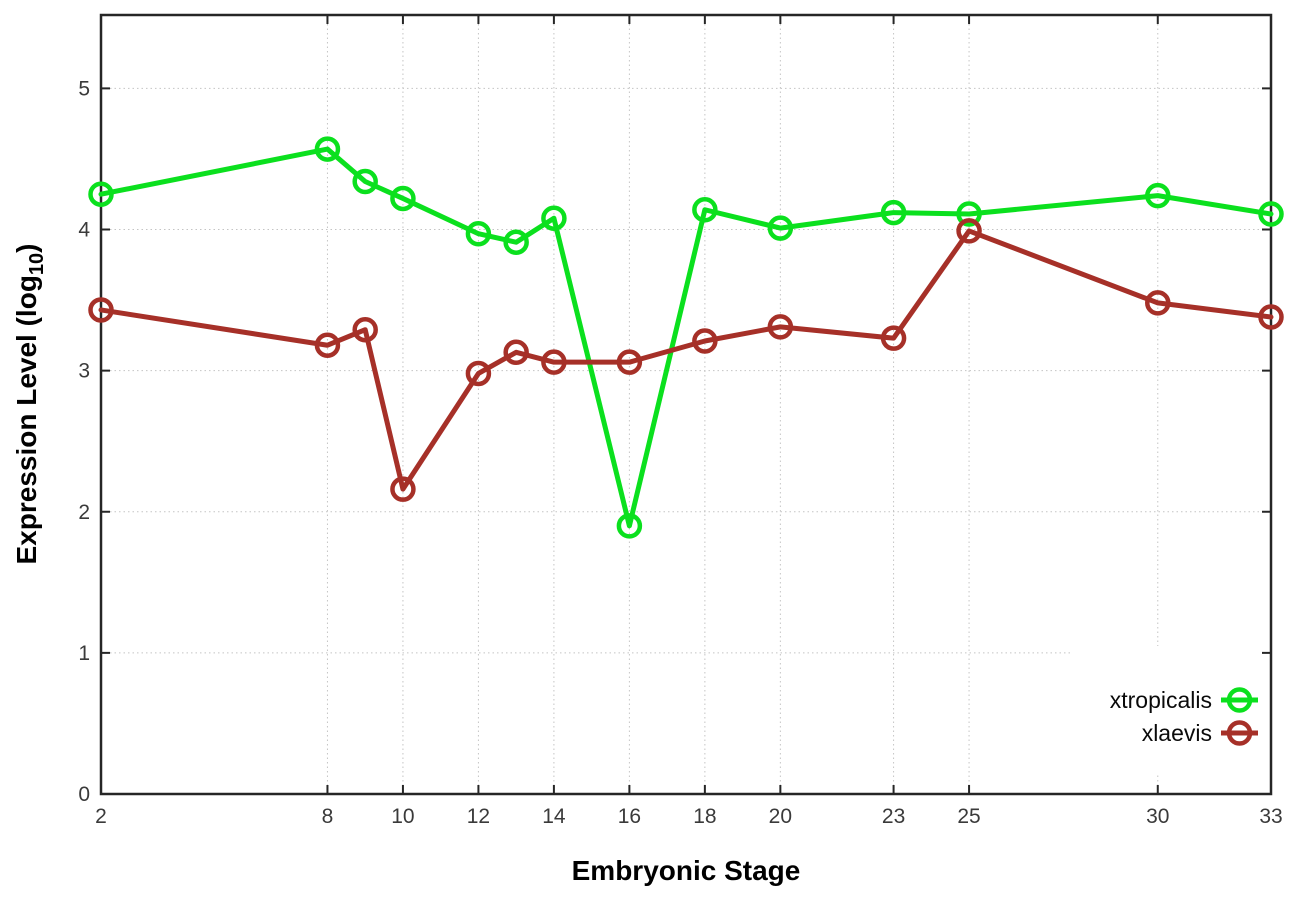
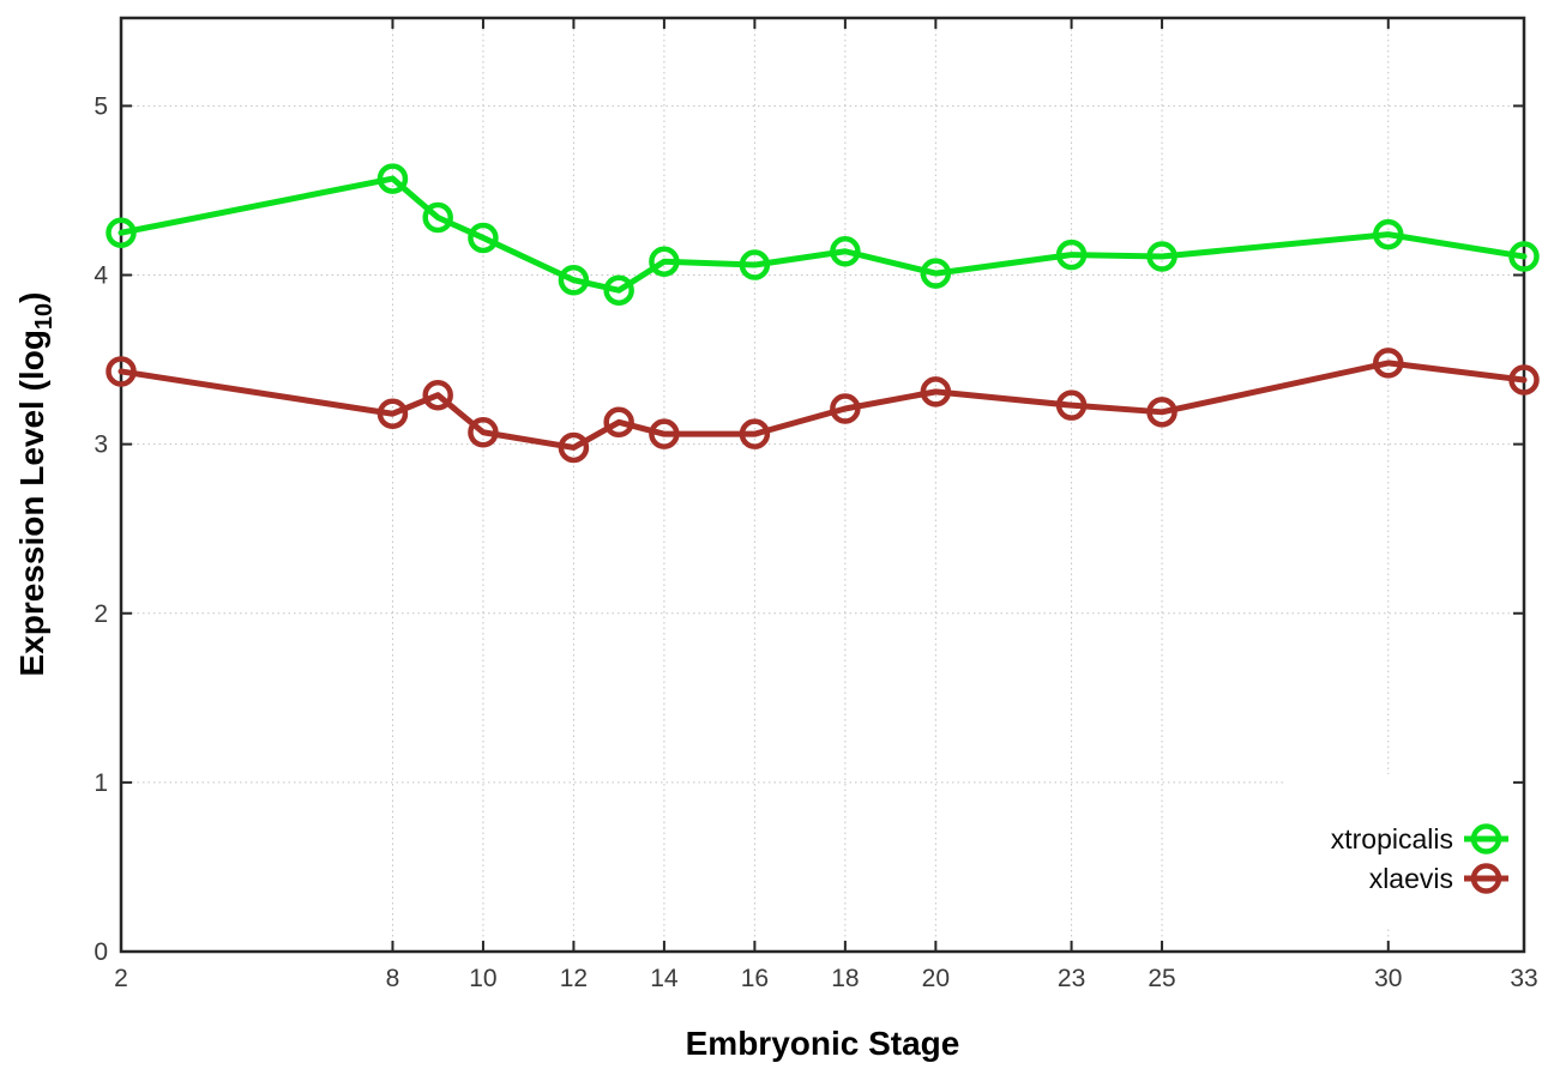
xlaevis/10: 2.16 -> 3.07
xtropicalis/16: 1.90 -> 4.06
xlaevis/25: 3.99 -> 3.19
